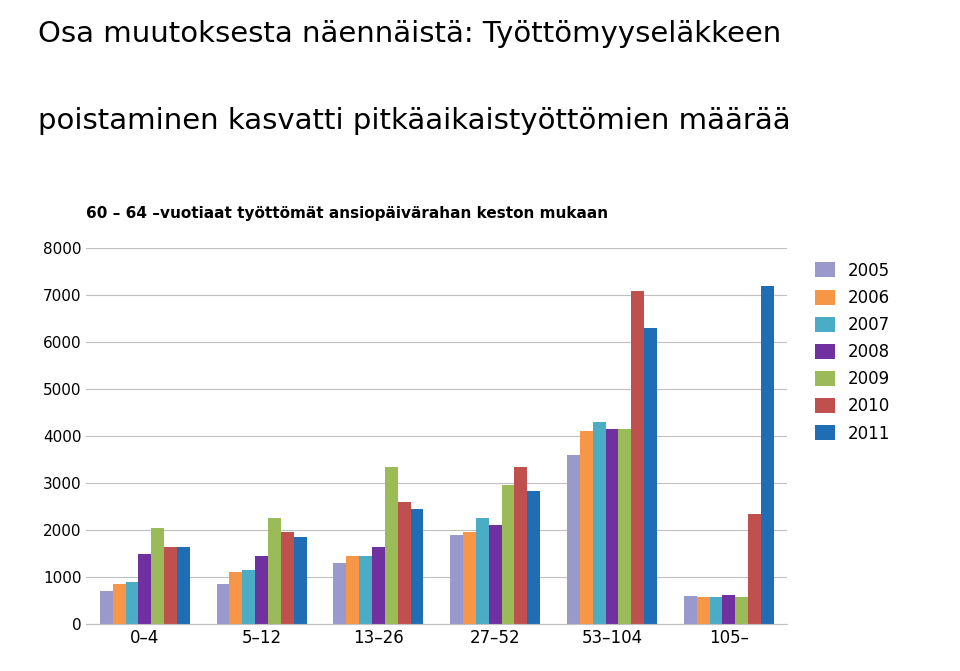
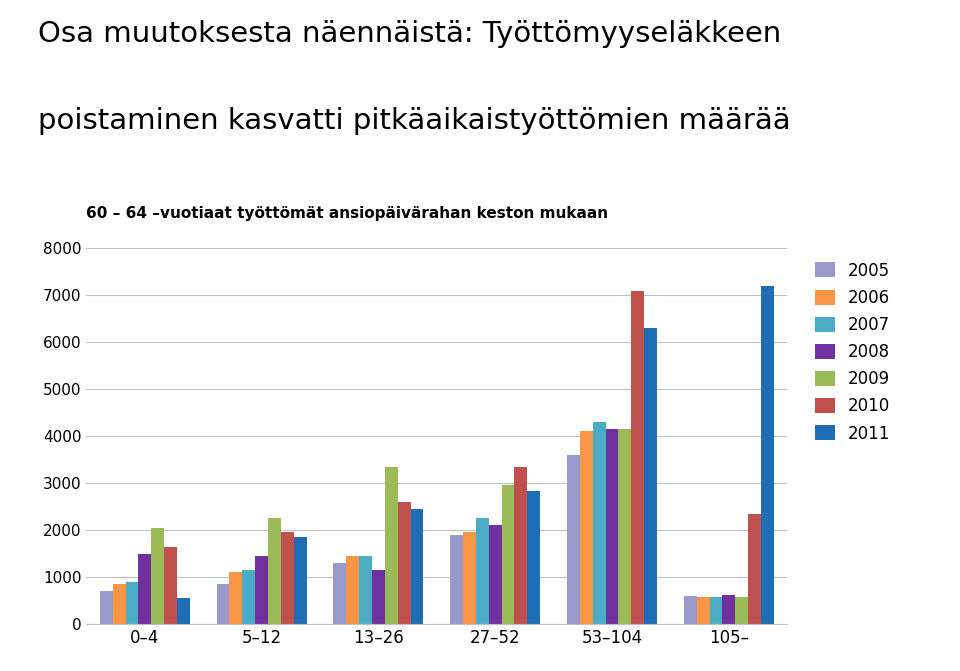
2011/0–4: 1650 -> 550
2008/13–26: 1650 -> 1150
